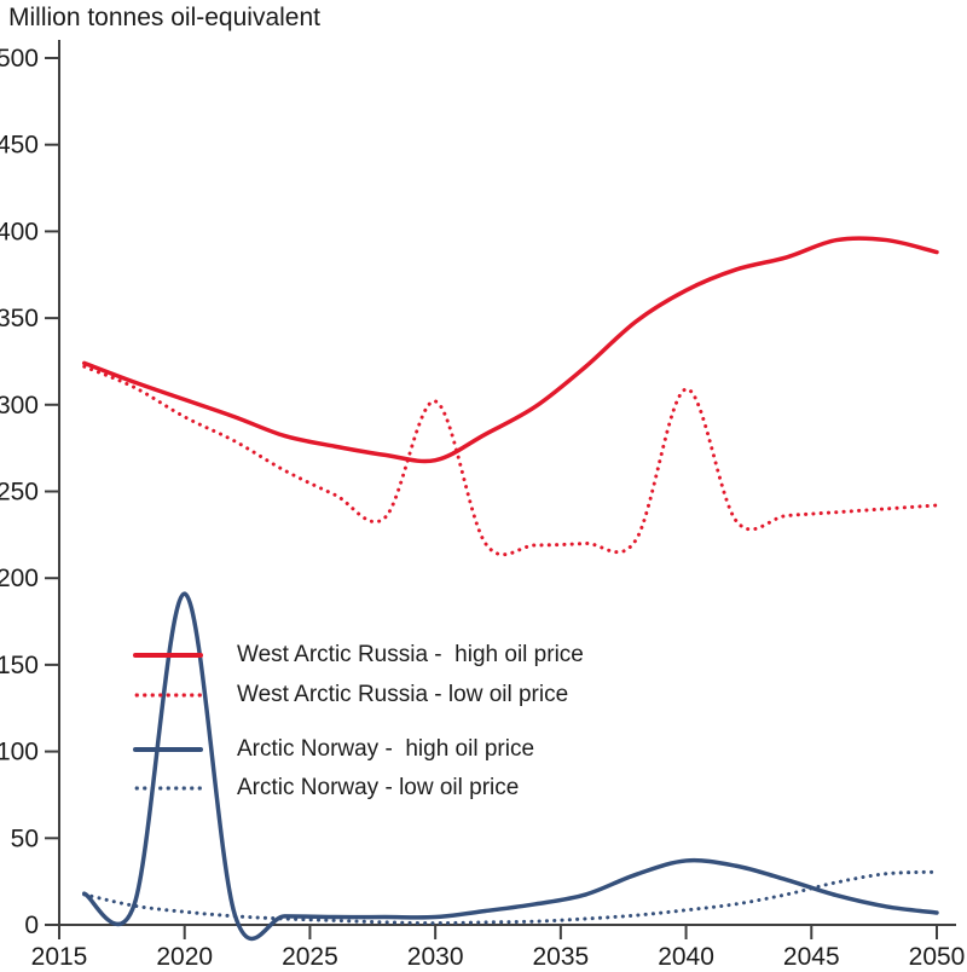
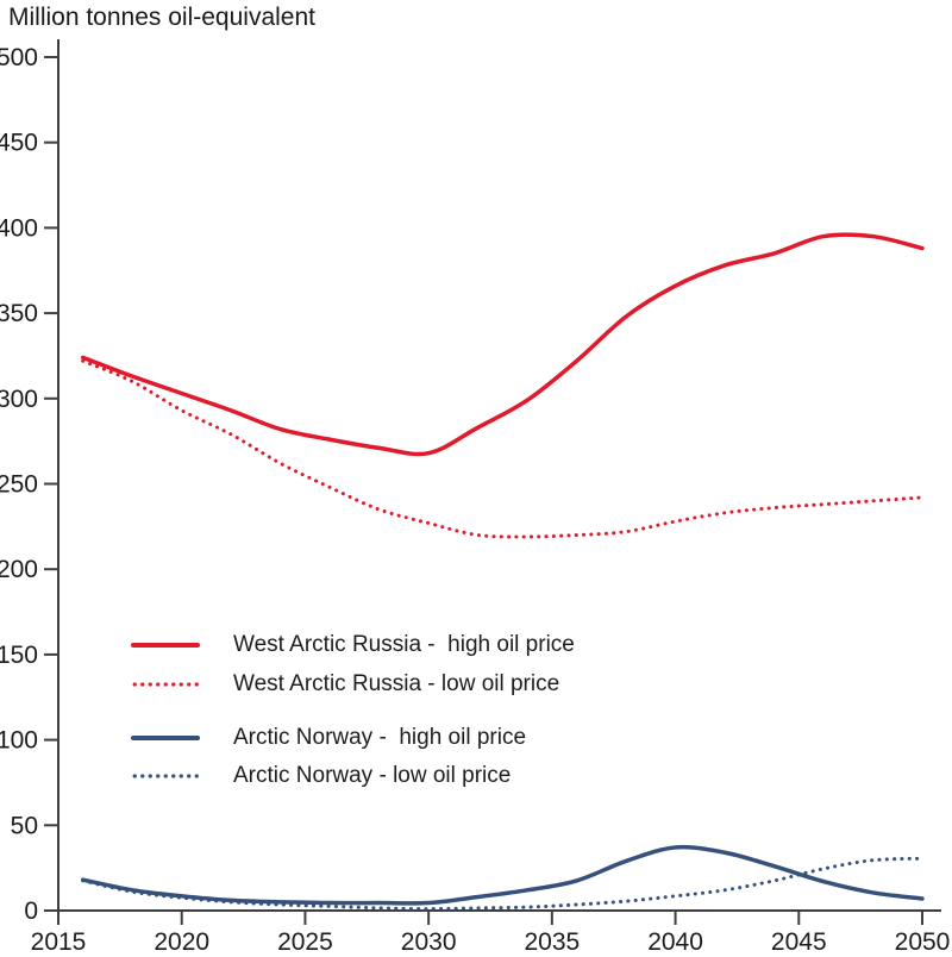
Arctic Norway - high oil price/2020: 191 -> 8
West Arctic Russia - low oil price/2030: 302 -> 227
West Arctic Russia - low oil price/2040: 309 -> 228
